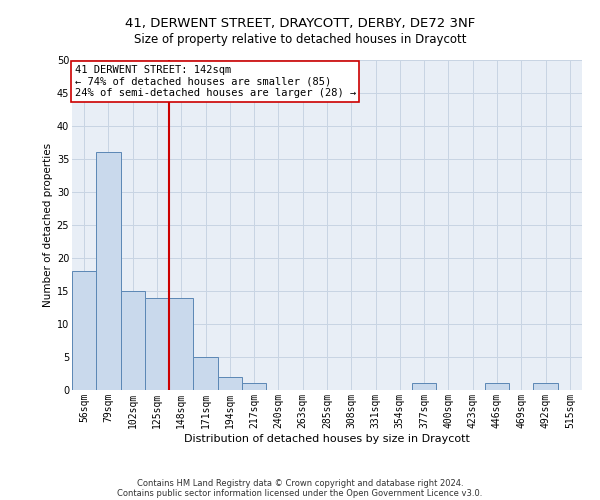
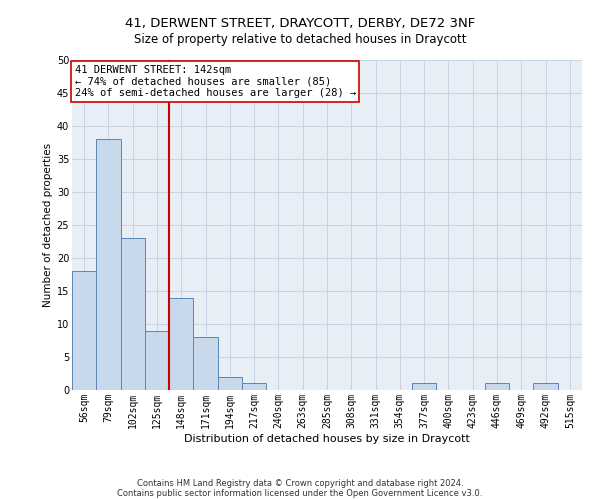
79sqm: 36 -> 38
102sqm: 15 -> 23
125sqm: 14 -> 9
171sqm: 5 -> 8
